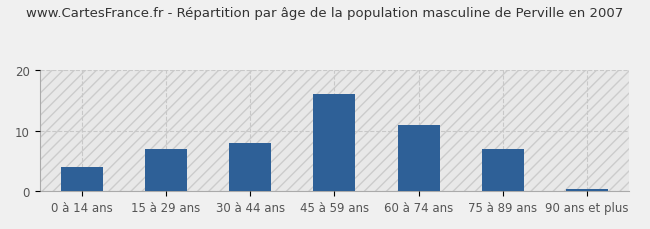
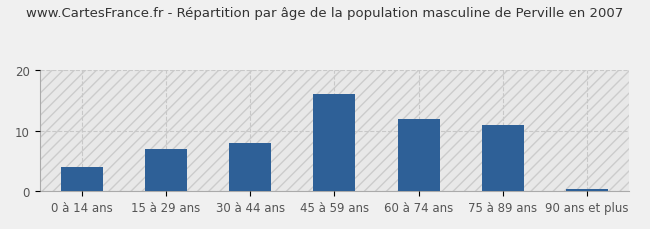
60 à 74 ans: 11.0 -> 12.0
75 à 89 ans: 7.0 -> 11.0
